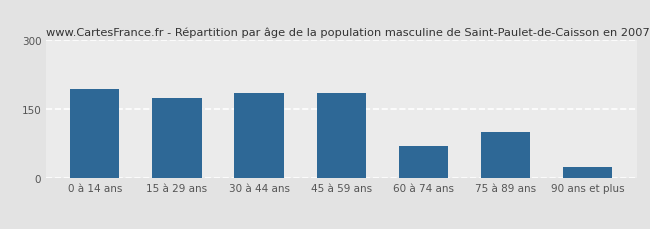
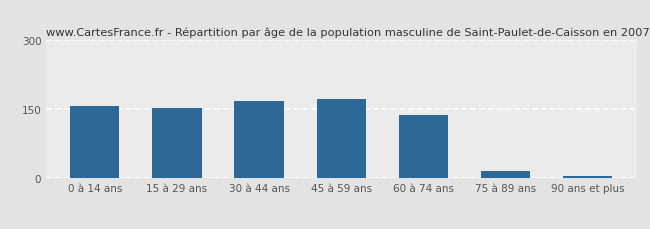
0 à 14 ans: 195 -> 157
15 à 29 ans: 175 -> 153
30 à 44 ans: 185 -> 168
45 à 59 ans: 185 -> 172
60 à 74 ans: 70 -> 138
75 à 89 ans: 100 -> 16
90 ans et plus: 25 -> 5
